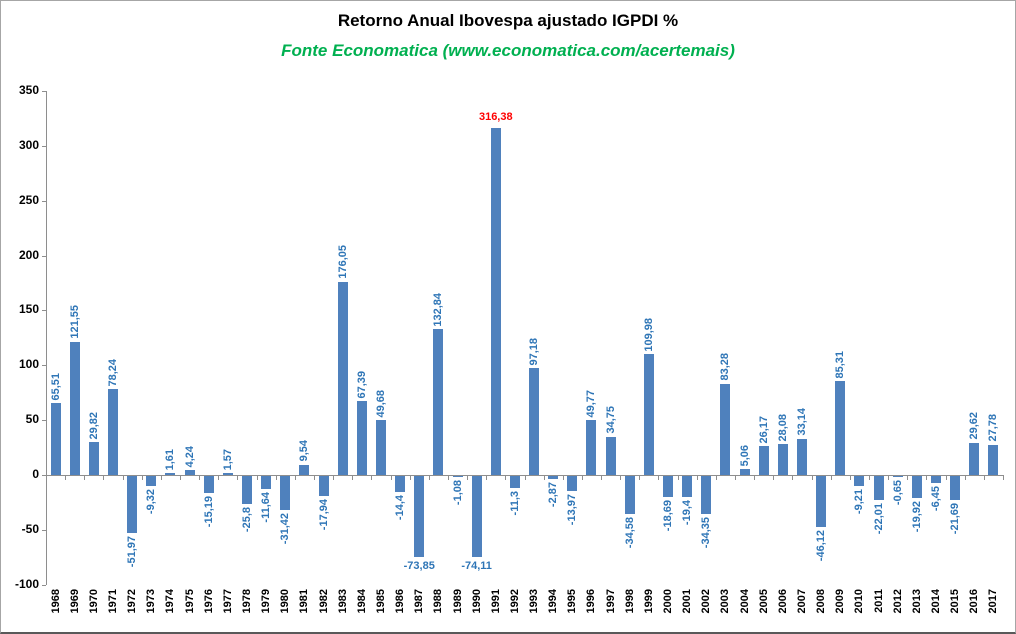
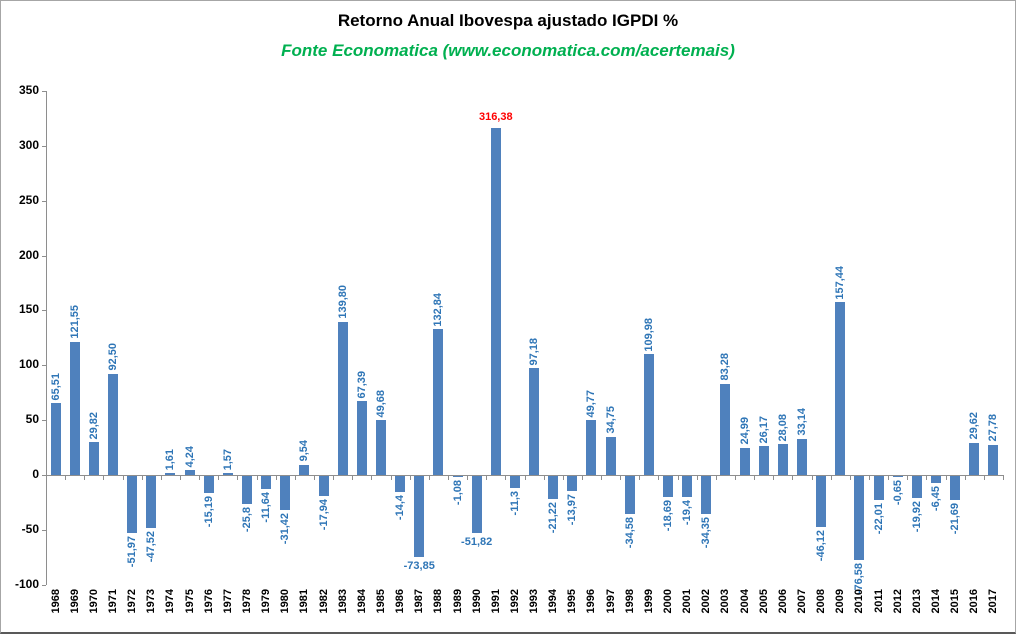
1971: 78,24 -> 92,50
1973: -9,32 -> -47,52
1983: 176,05 -> 139,80
1990: -74,11 -> -51,82
1994: -2,87 -> -21,22
2004: 5,06 -> 24,99
2009: 85,31 -> 157,44
2010: -9,21 -> -76,58
